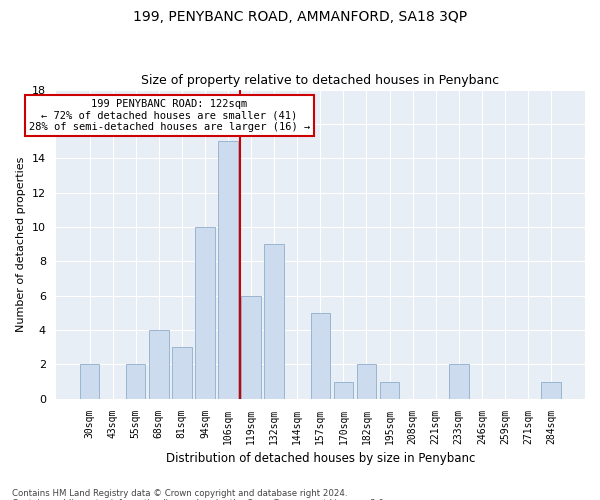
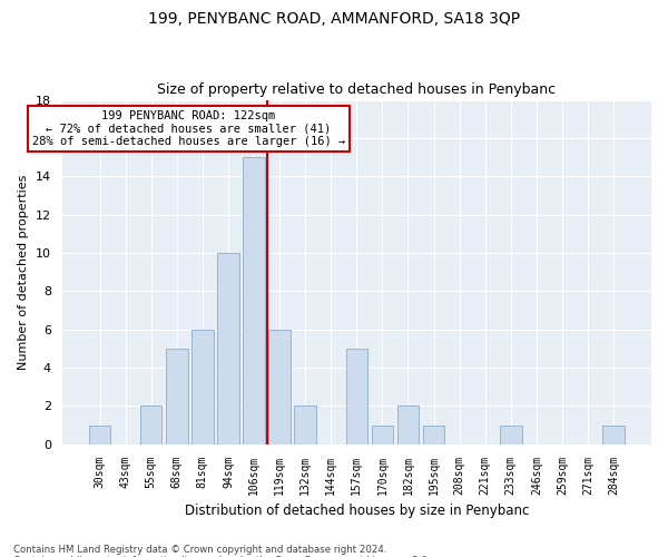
30sqm: 2 -> 1
68sqm: 4 -> 5
81sqm: 3 -> 6
132sqm: 9 -> 2
233sqm: 2 -> 1
